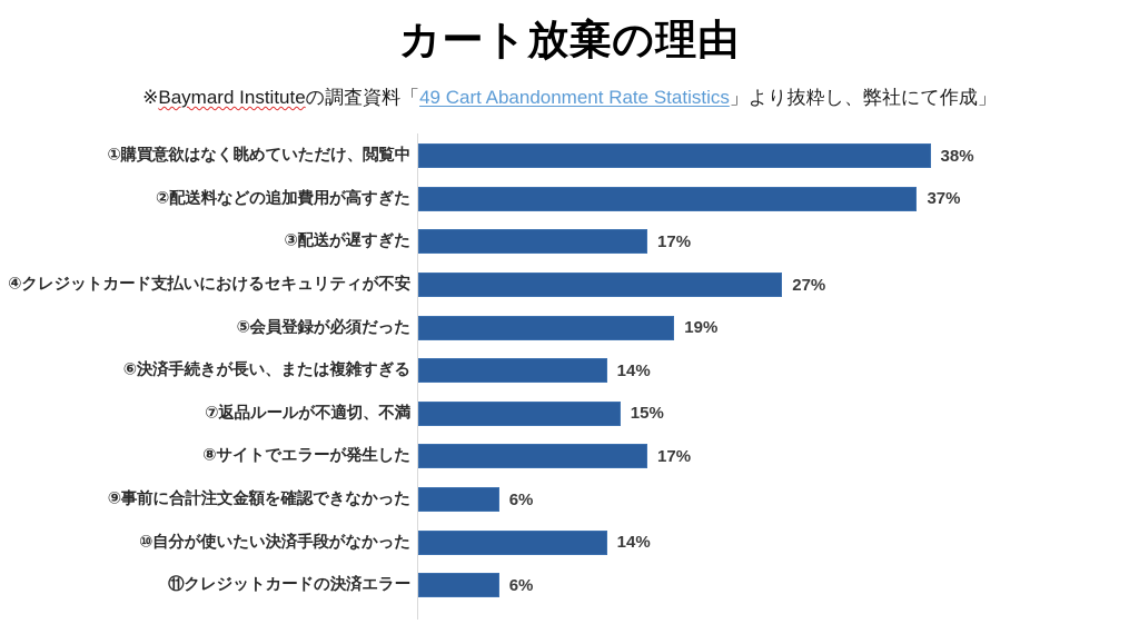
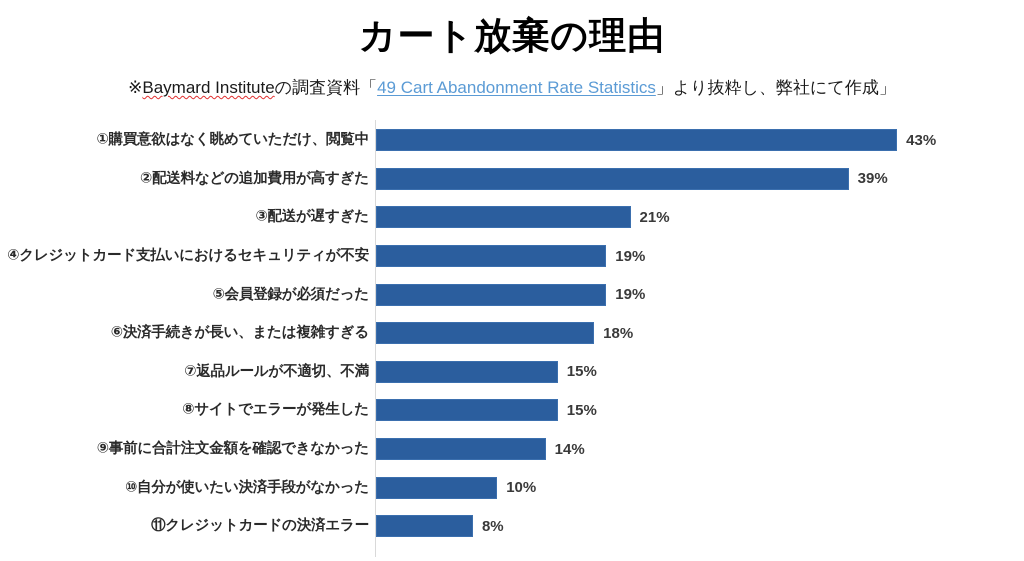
①購買意欲はなく眺めていただけ、閲覧中: 38% -> 43%
②配送料などの追加費用が高すぎた: 37% -> 39%
③配送が遅すぎた: 17% -> 21%
④クレジットカード支払いにおけるセキュリティが不安: 27% -> 19%
⑥決済手続きが長い、または複雑すぎる: 14% -> 18%
⑧サイトでエラーが発生した: 17% -> 15%
⑨事前に合計注文金額を確認できなかった: 6% -> 14%
⑩自分が使いたい決済手段がなかった: 14% -> 10%
⑪クレジットカードの決済エラー: 6% -> 8%
